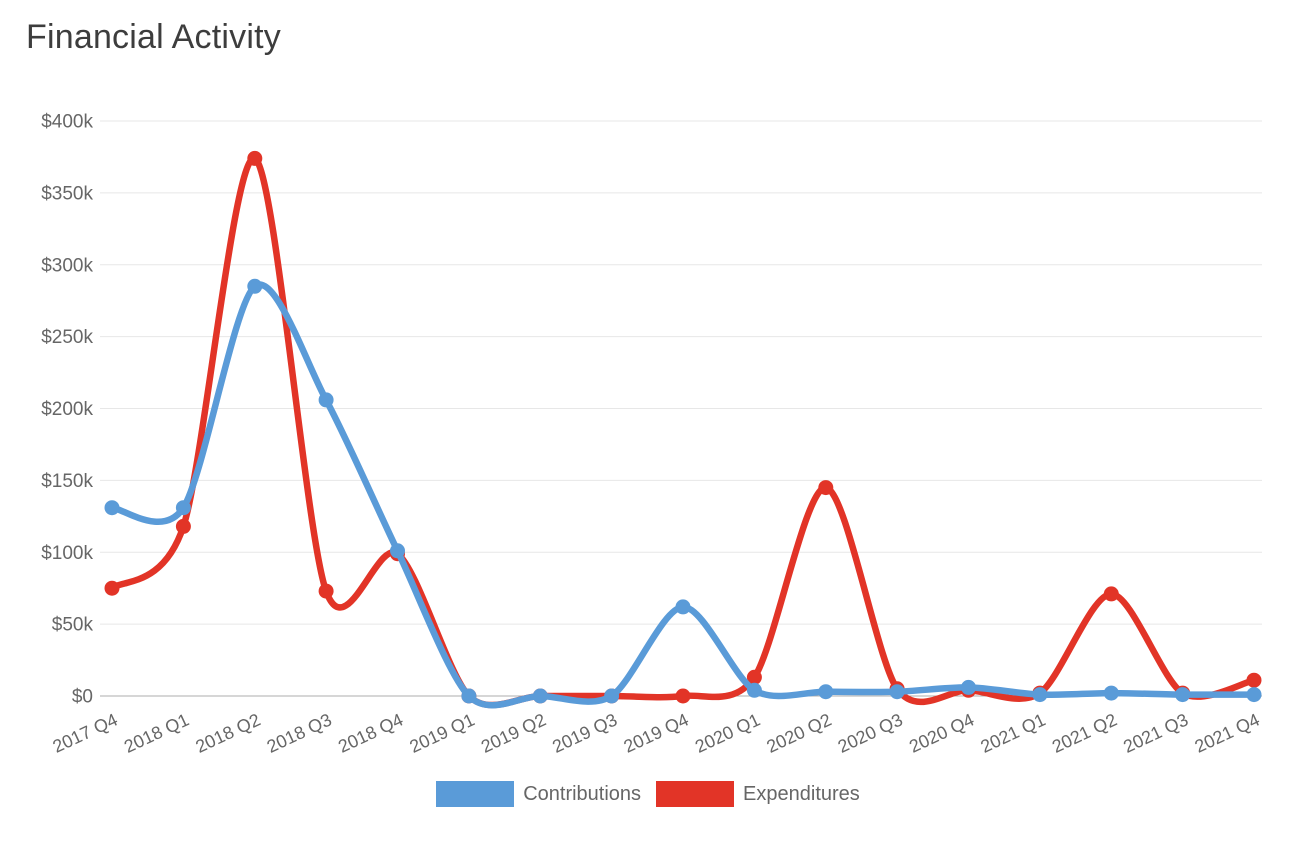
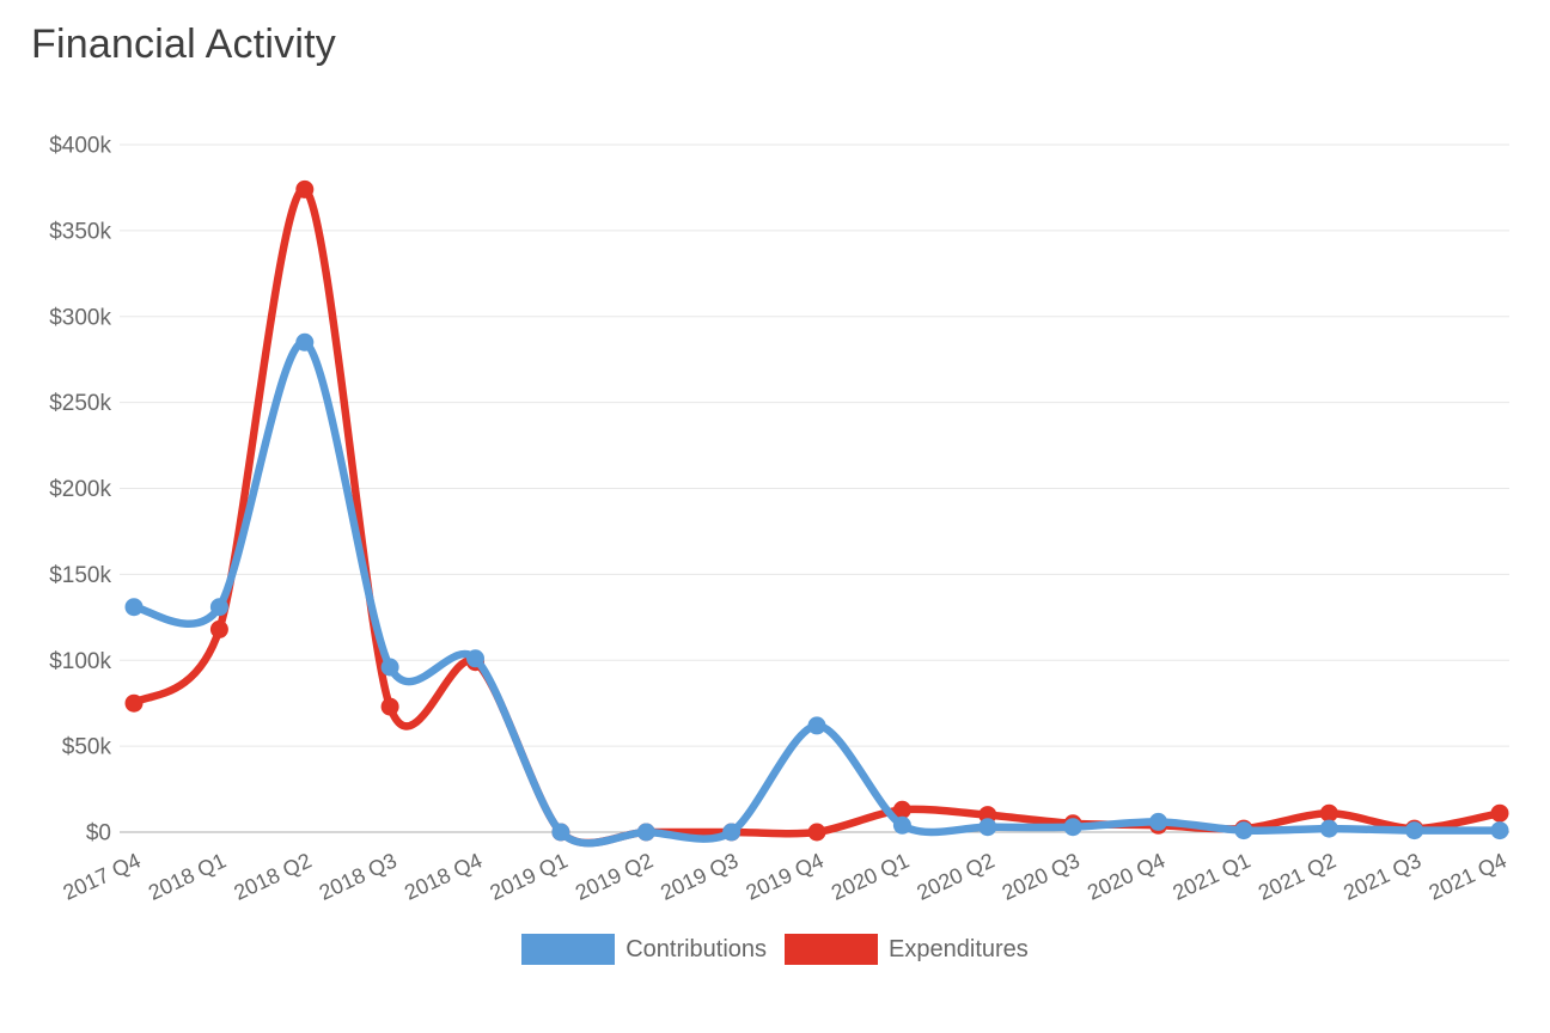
Contributions/2018 Q3: $206k -> $96k
Expenditures/2020 Q2: $145k -> $10k
Expenditures/2021 Q2: $71k -> $11k
